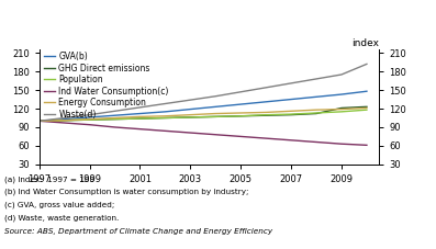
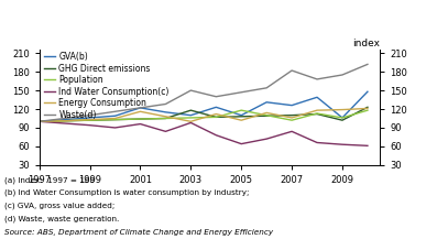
GVA(b)/2001: 112 -> 122
Ind Water Consumption(c)/2001: 87 -> 96
Energy Consumption/2001: 107 -> 116
GVA(b)/2003: 119 -> 110
GHG Direct emissions/2003: 106 -> 118
Ind Water Consumption(c)/2003: 81 -> 98
Energy Consumption/2003: 110 -> 100
Waste(d)/2003: 134 -> 150
GVA(b)/2005: 127 -> 110
Population/2005: 108 -> 118
Ind Water Consumption(c)/2005: 75 -> 64
Energy Consumption/2005: 113 -> 102
GVA(b)/2007: 135 -> 126
Population/2007: 111 -> 102
Ind Water Consumption(c)/2007: 69 -> 84
Energy Consumption/2007: 116 -> 106
Waste(d)/2007: 161 -> 182
GVA(b)/2009: 143 -> 106
GHG Direct emissions/2009: 121 -> 102
Population/2009: 115 -> 106
